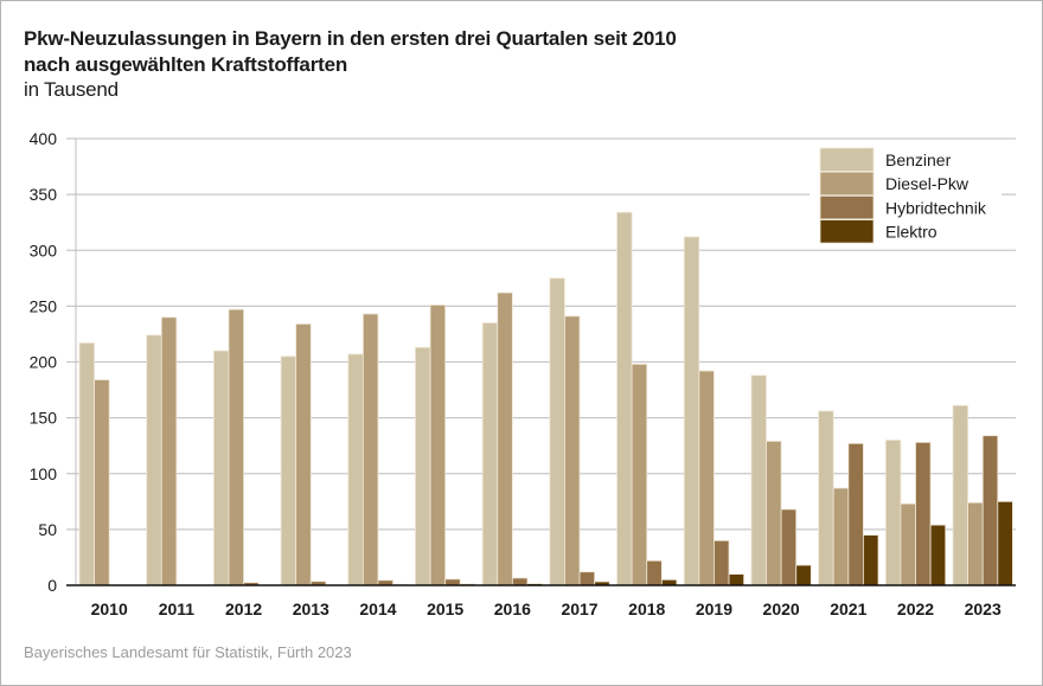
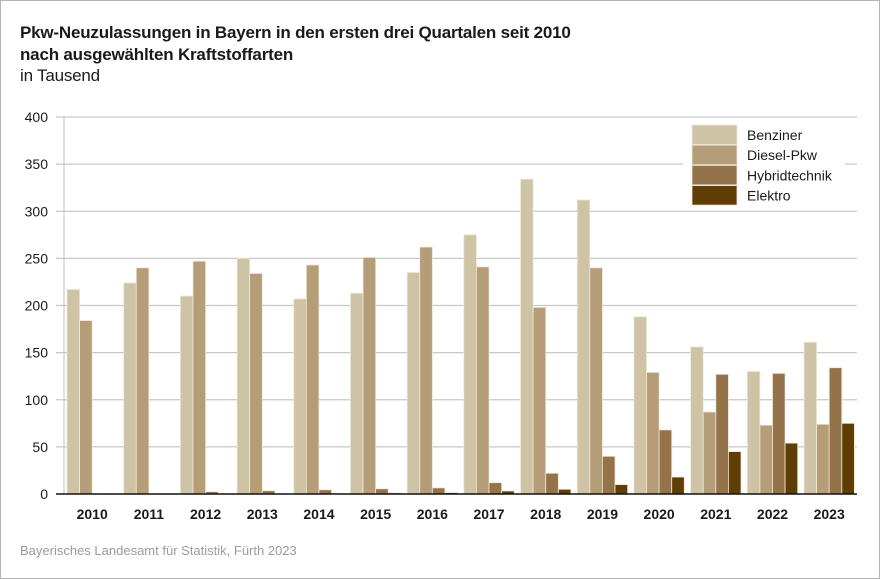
Benziner/2013: 200 -> 250
Diesel-Pkw/2019: 190 -> 240
